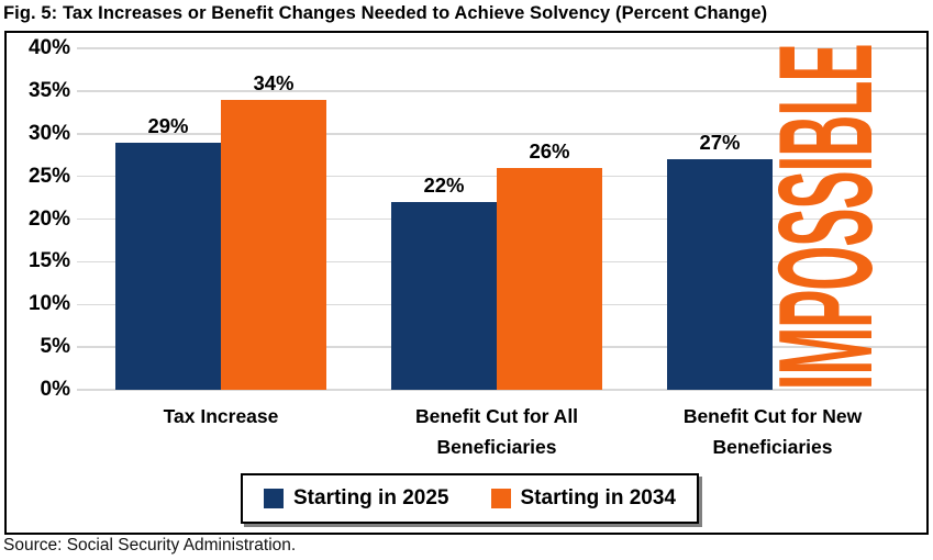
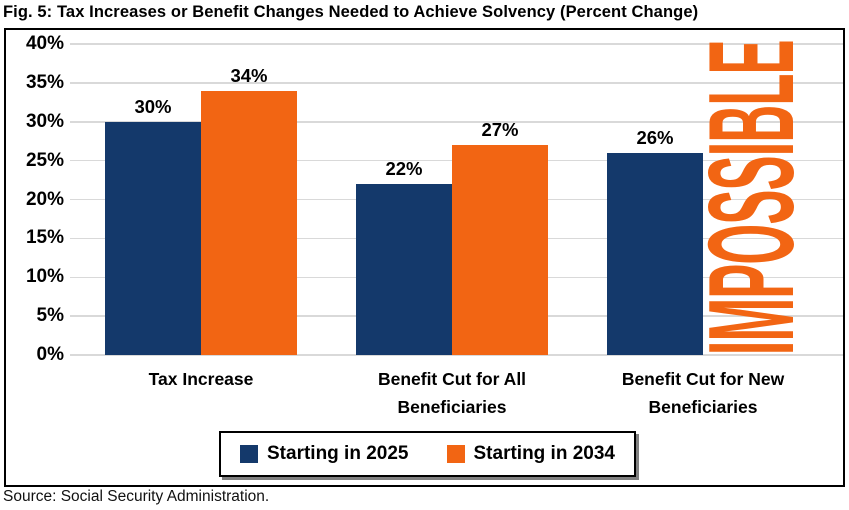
Starting in 2025/Tax Increase: 29% -> 30%
Starting in 2034/Benefit Cut for All Beneficiaries: 26% -> 27%
Starting in 2025/Benefit Cut for New Beneficiaries: 27% -> 26%
